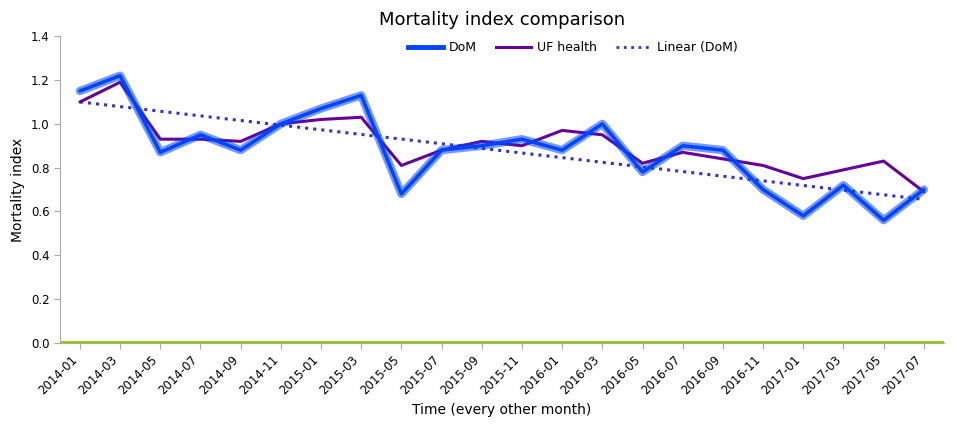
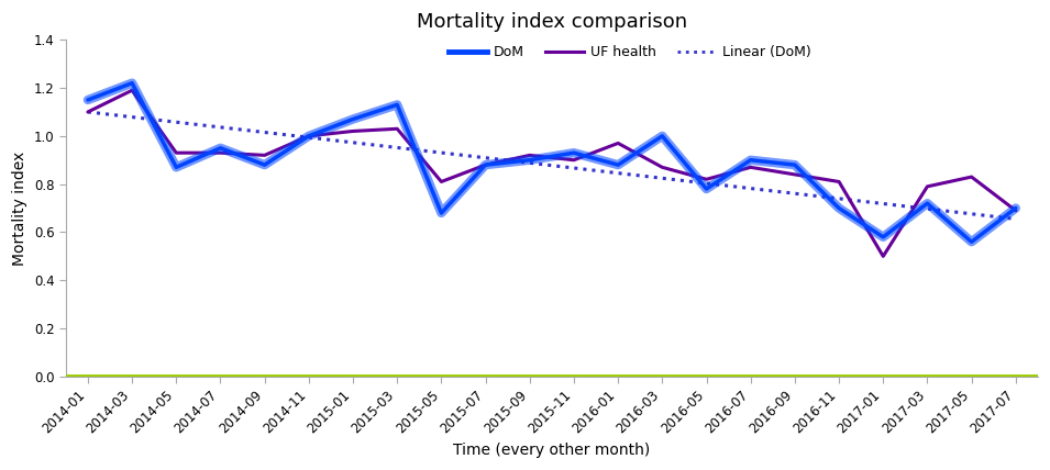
UF health/2016-03: 0.95 -> 0.87
UF health/2017-01: 0.75 -> 0.50
